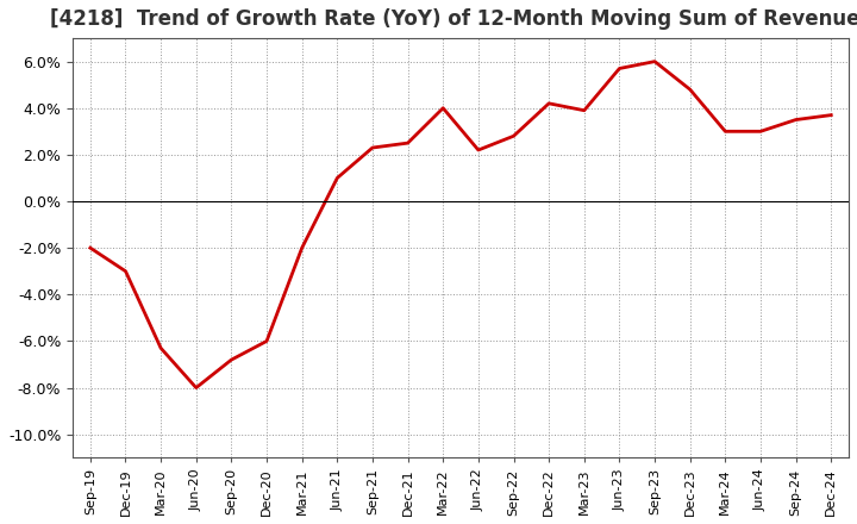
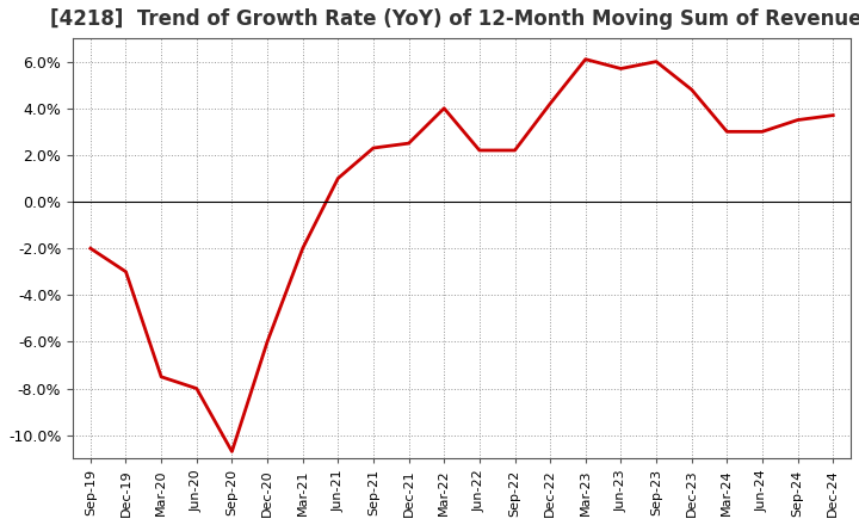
Mar-20: -6.3% -> -7.5%
Sep-20: -6.8% -> -10.7%
Sep-22: 2.8% -> 2.2%
Mar-23: 3.9% -> 6.1%
